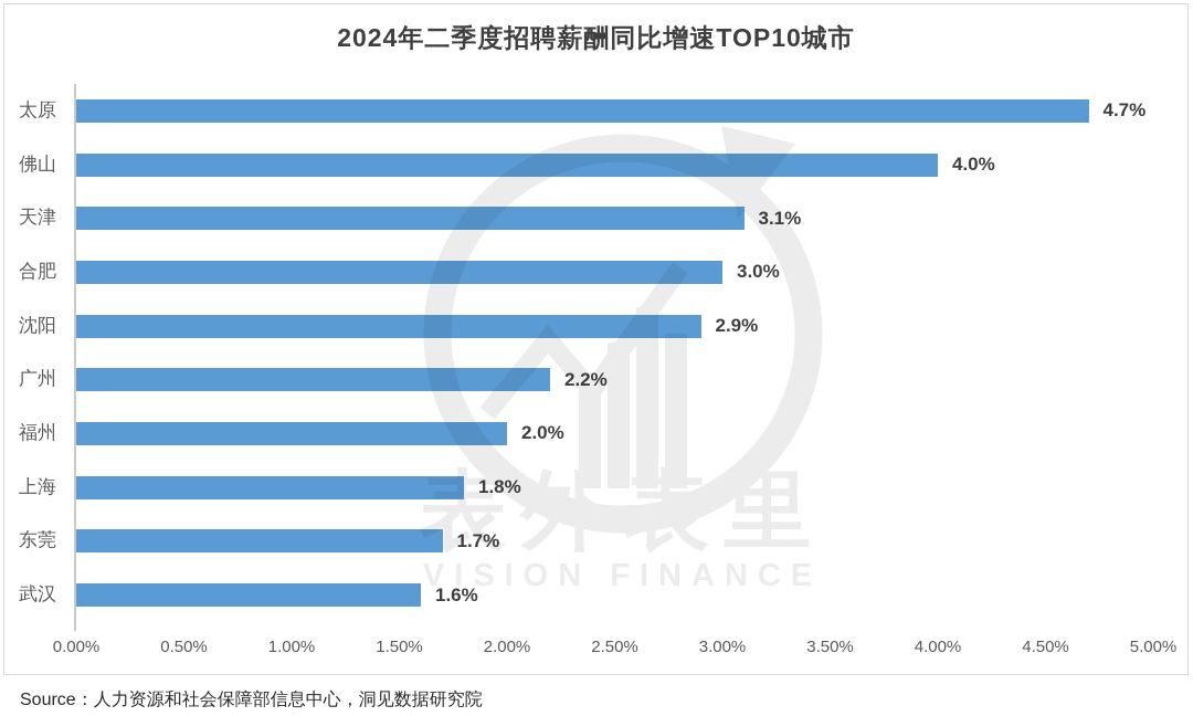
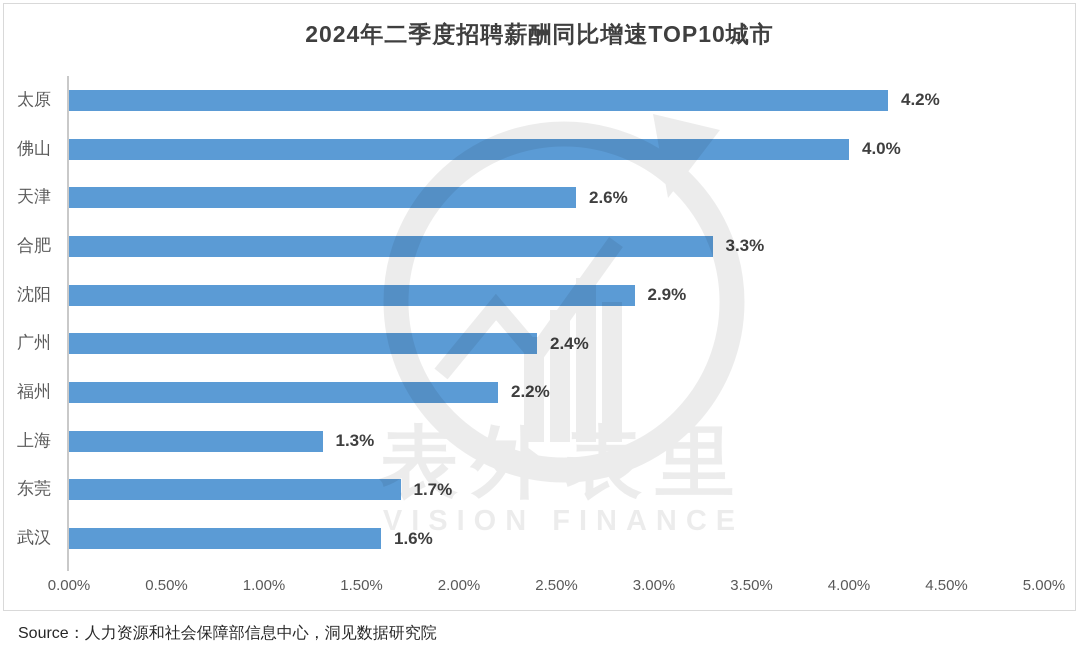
太原: 4.7% -> 4.2%
天津: 3.1% -> 2.6%
合肥: 3.0% -> 3.3%
广州: 2.2% -> 2.4%
福州: 2.0% -> 2.2%
上海: 1.8% -> 1.3%
